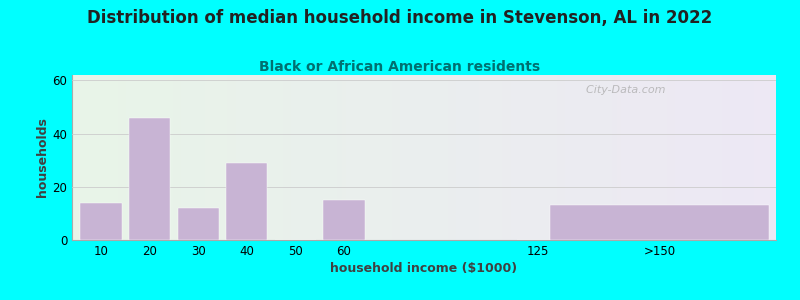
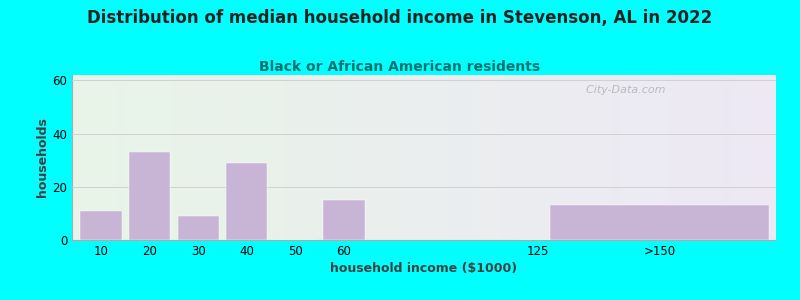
10: 14 -> 11
20: 46 -> 33
30: 12 -> 9
